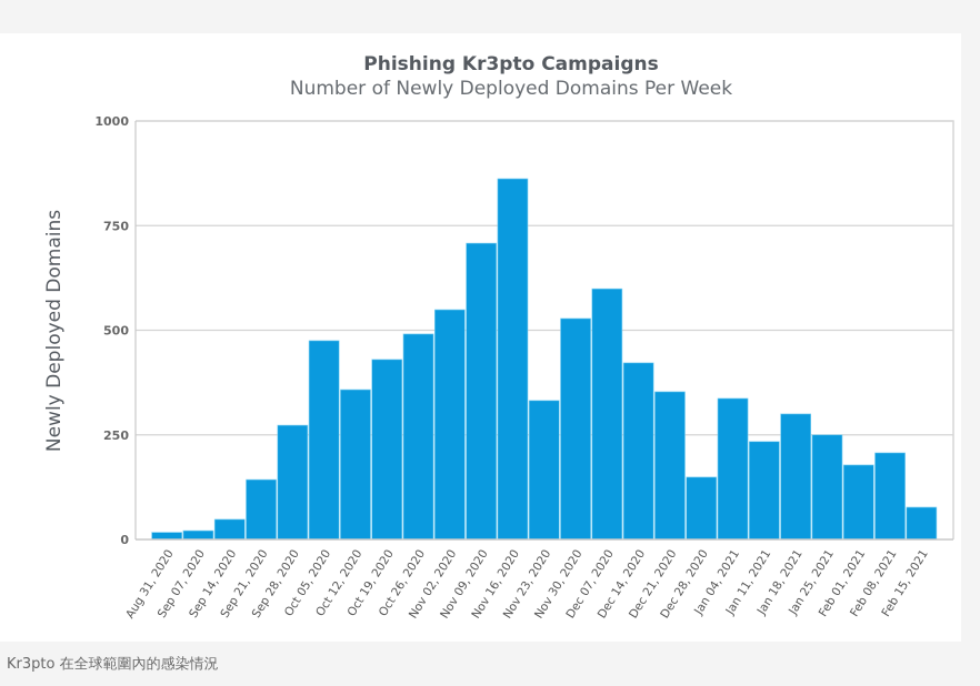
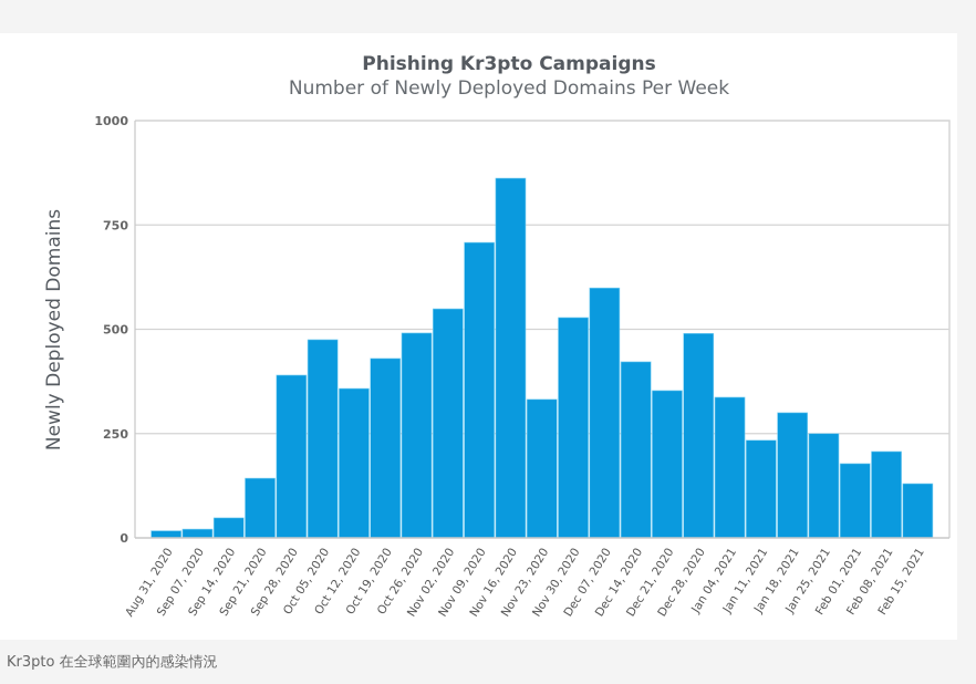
Sep 28, 2020: 270 -> 390
Dec 28, 2020: 150 -> 490
Feb 15, 2021: 80 -> 130
